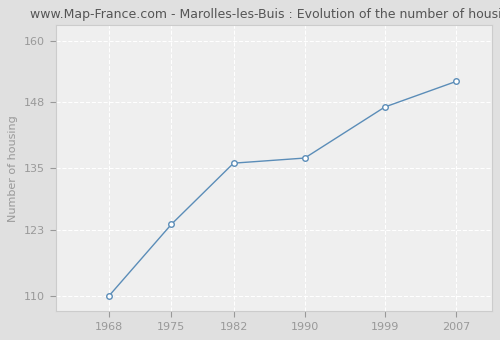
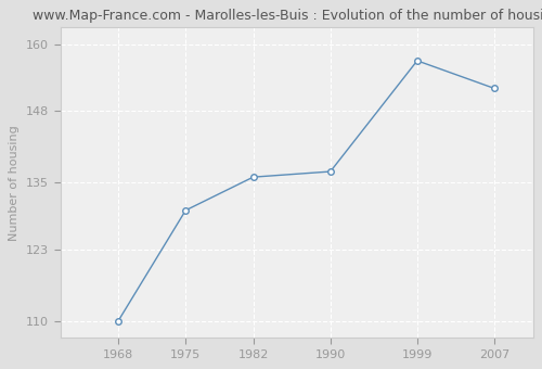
1975: 124 -> 130
1999: 147 -> 157
